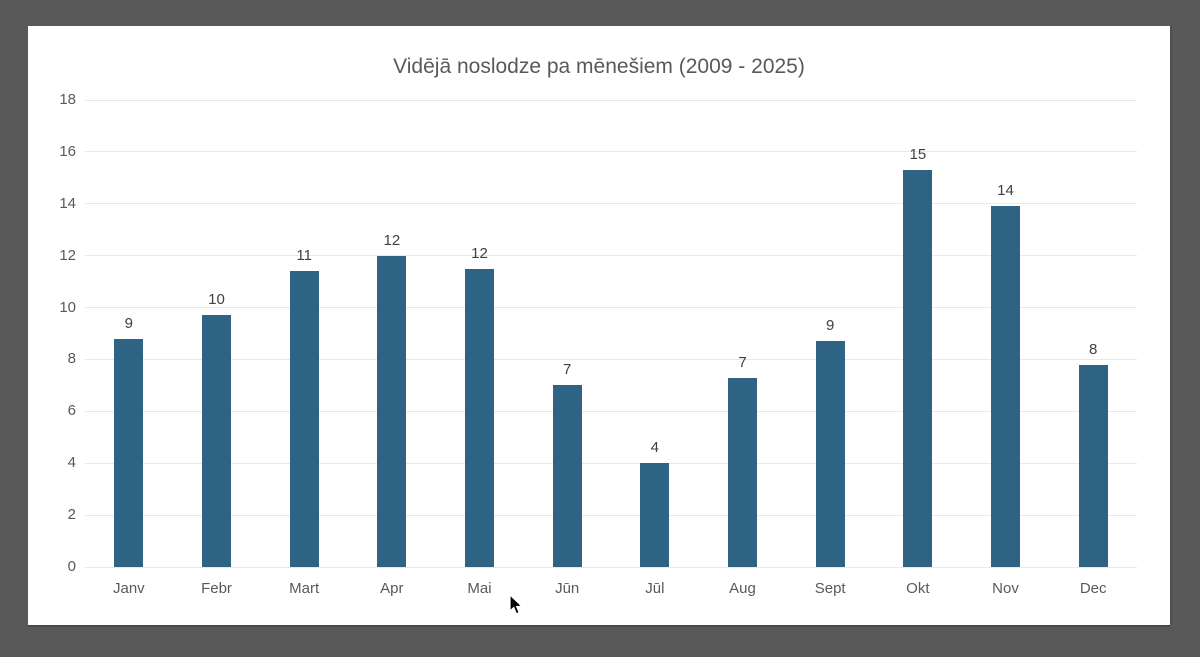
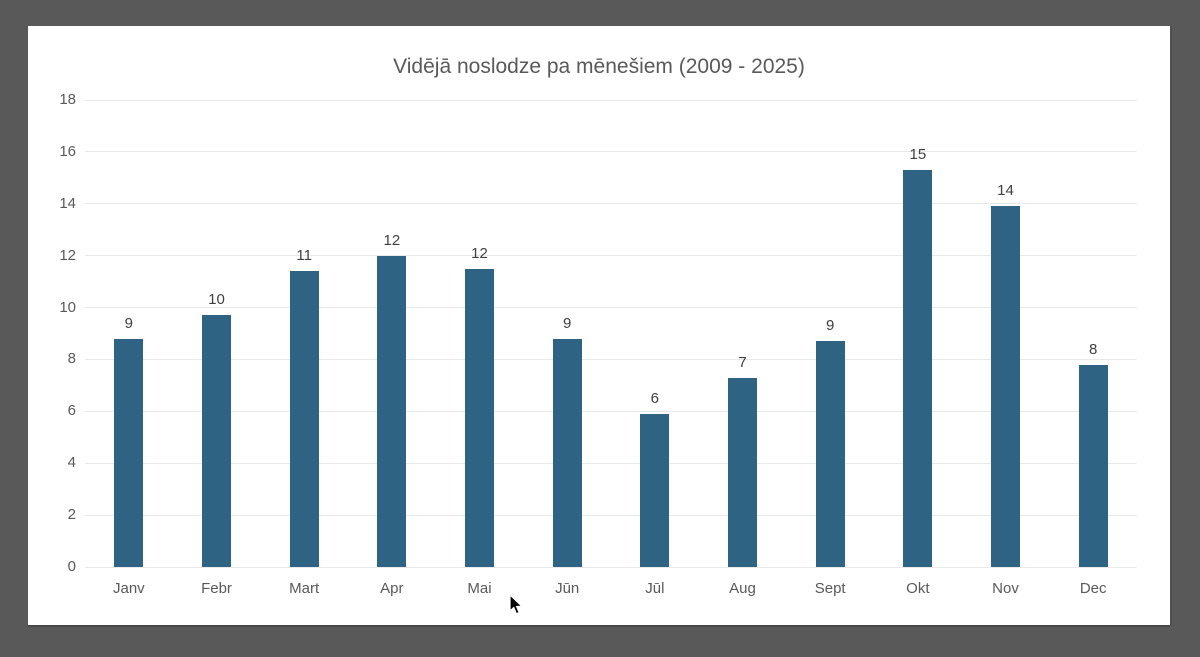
Jūn: 7 -> 9
Jūl: 4 -> 6
